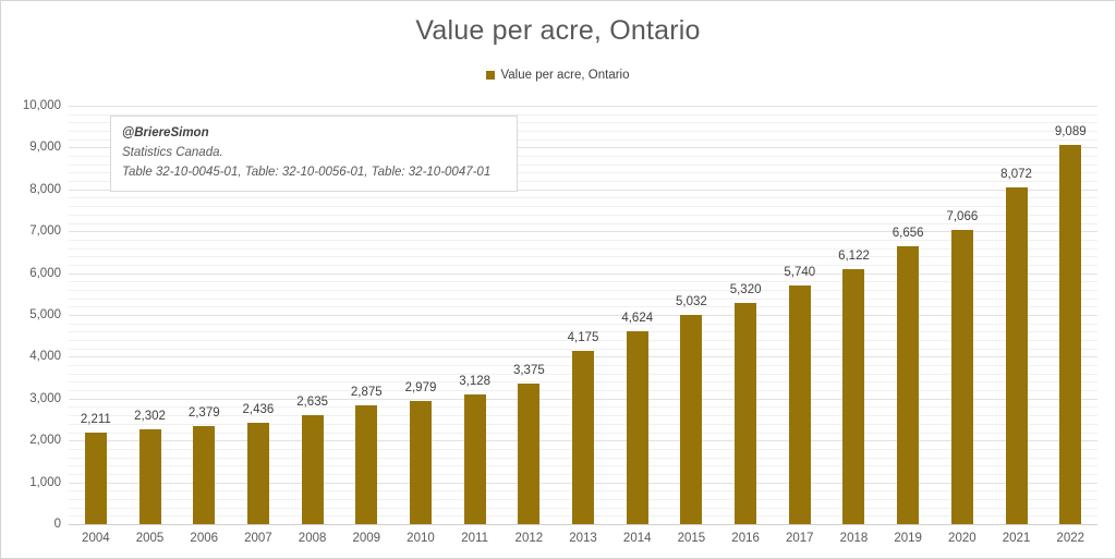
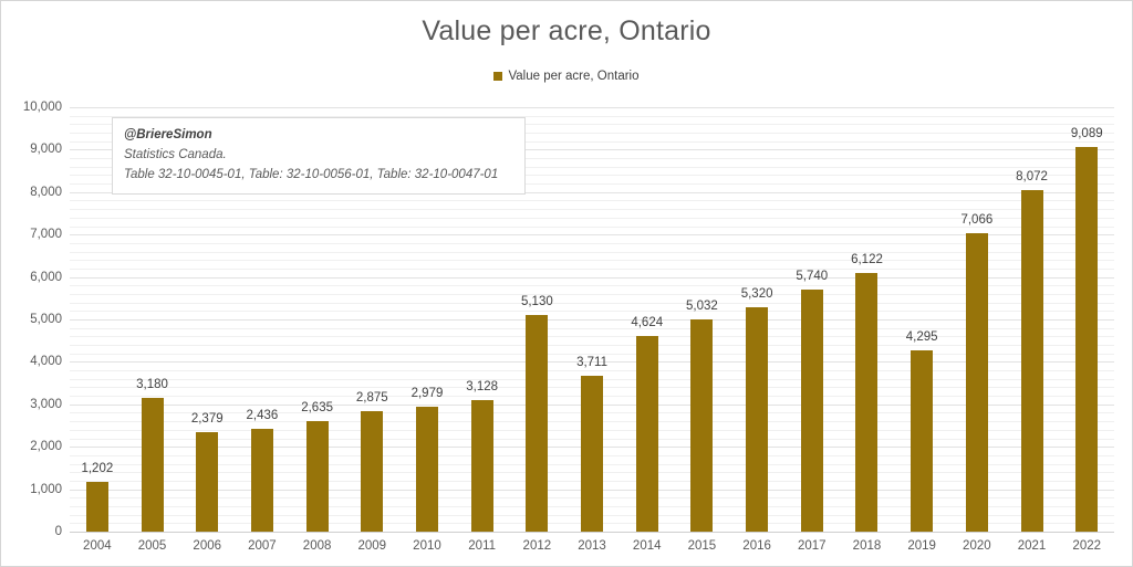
2004: 2,211 -> 1,202
2005: 2,302 -> 3,180
2012: 3,375 -> 5,130
2013: 4,175 -> 3,711
2019: 6,656 -> 4,295
